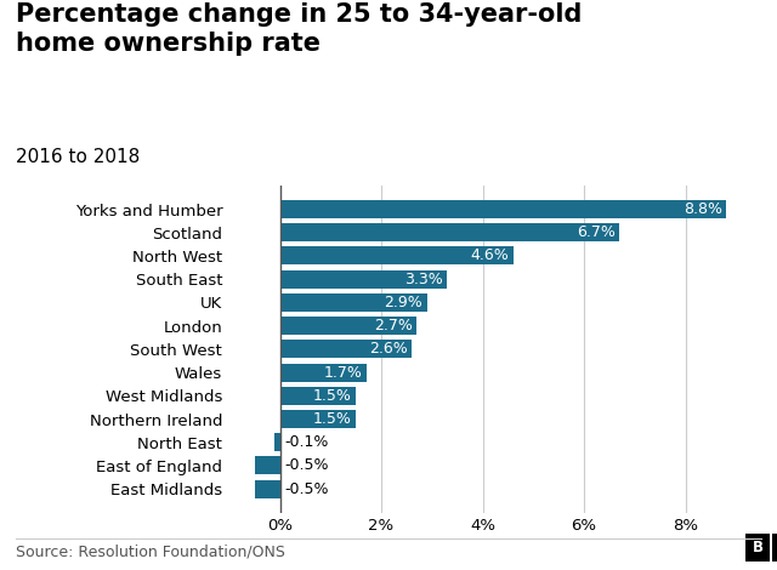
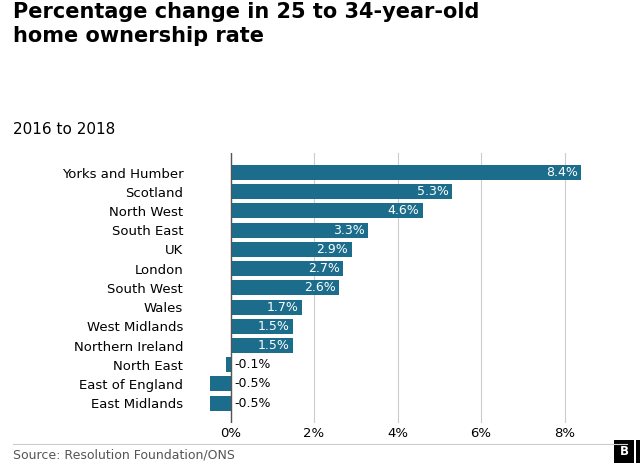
Yorks and Humber: 8.8% -> 8.4%
Scotland: 6.7% -> 5.3%
